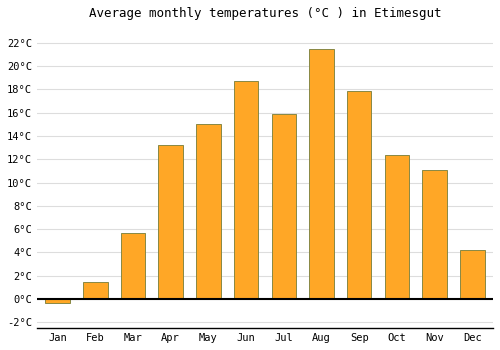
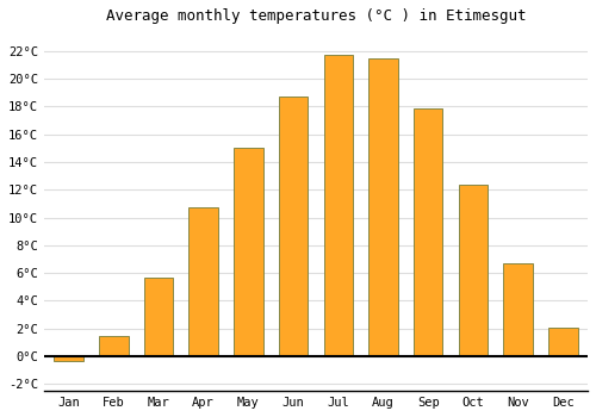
Apr: 13.2°C -> 10.7°C
Jul: 15.9°C -> 21.7°C
Nov: 11.1°C -> 6.7°C
Dec: 4.2°C -> 2.1°C
